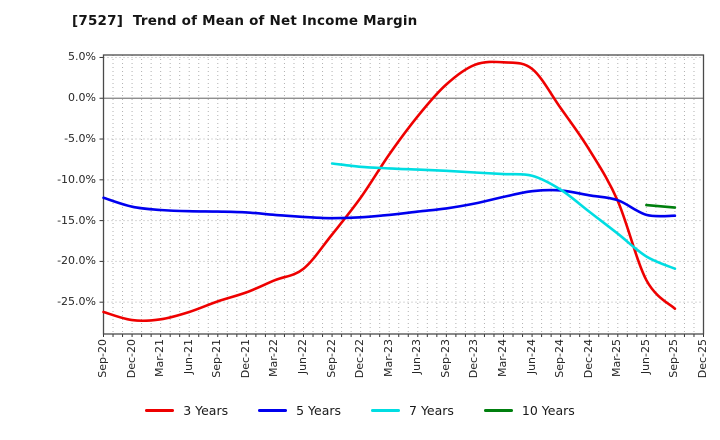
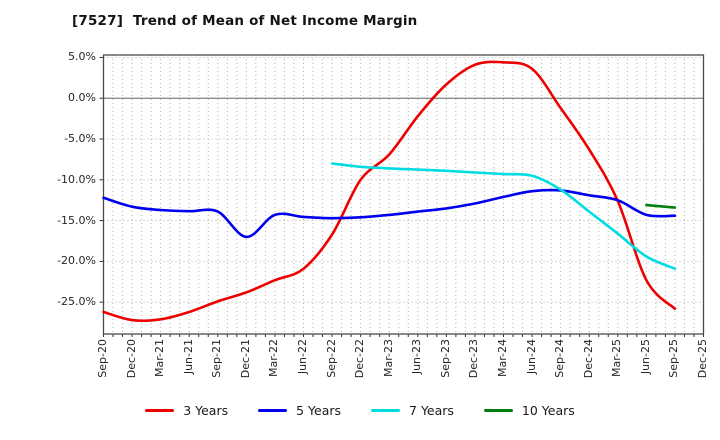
5 Years/Dec-21: -14% -> -17%
3 Years/Dec-22: -12% -> -10%
